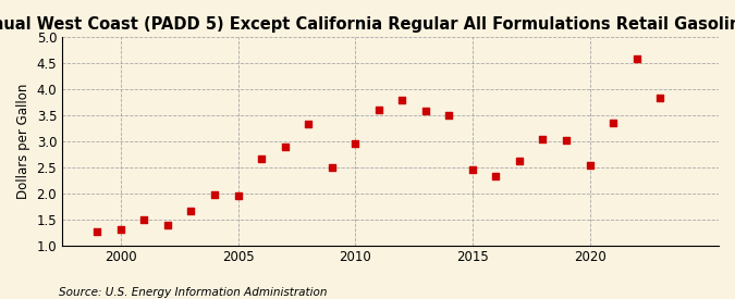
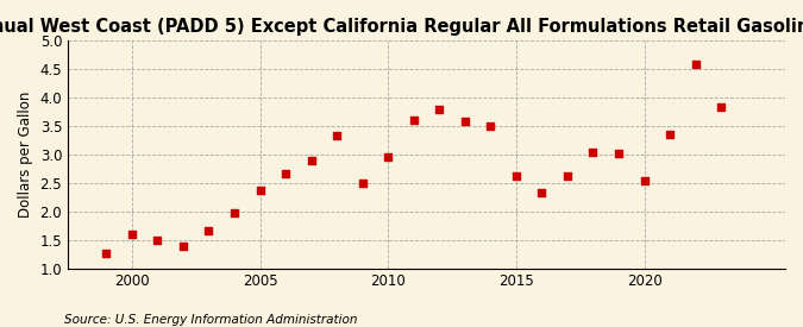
2000: 1.30 -> 1.59
2005: 1.95 -> 2.36
2015: 2.45 -> 2.63
